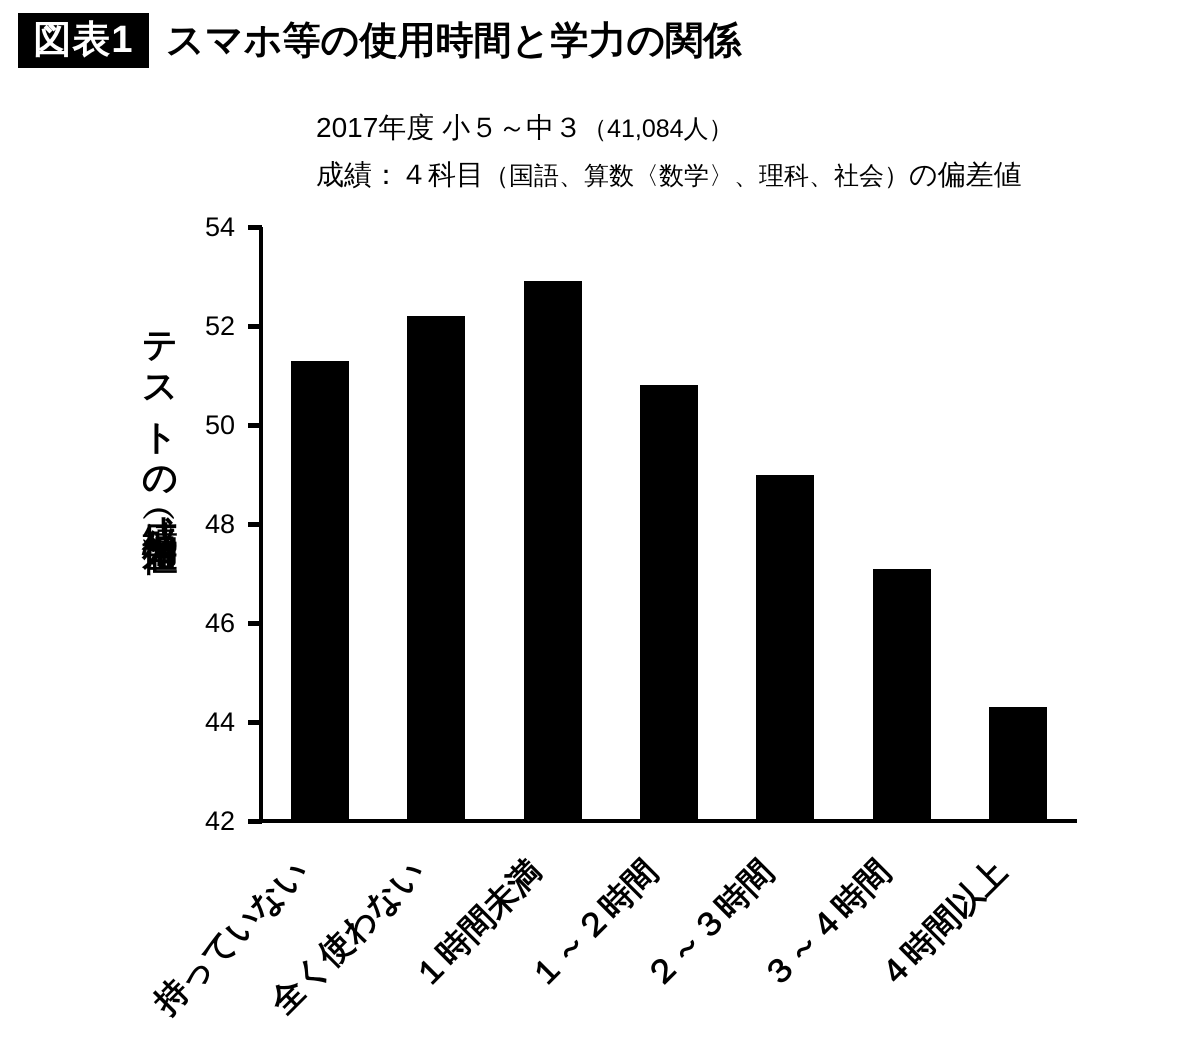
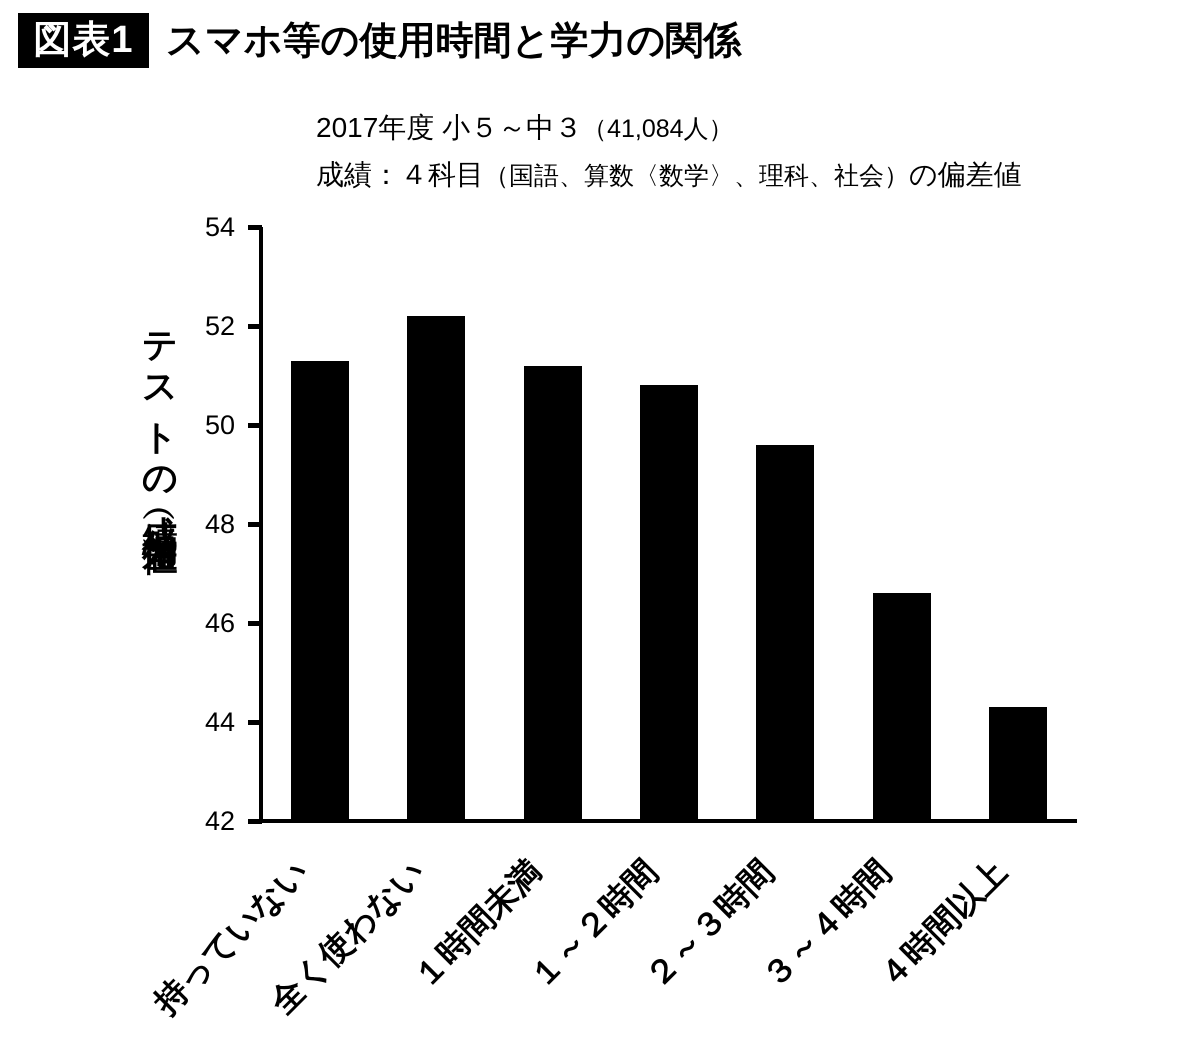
１時間未満: 52.9 -> 51.2
２～３時間: 49.0 -> 49.6
３～４時間: 47.1 -> 46.6
